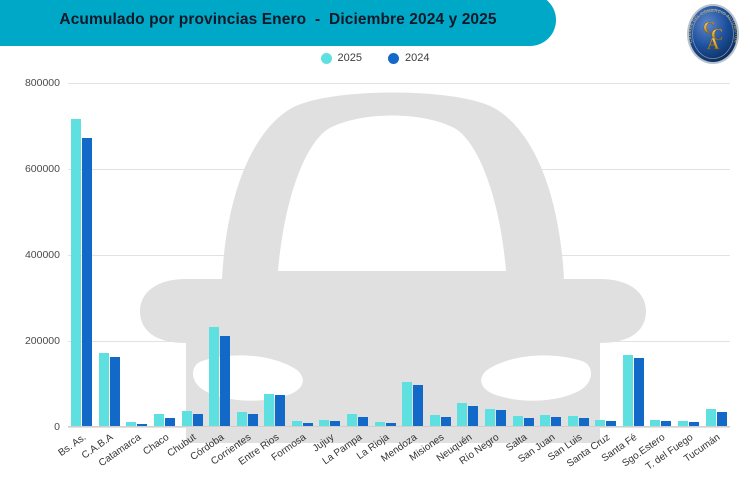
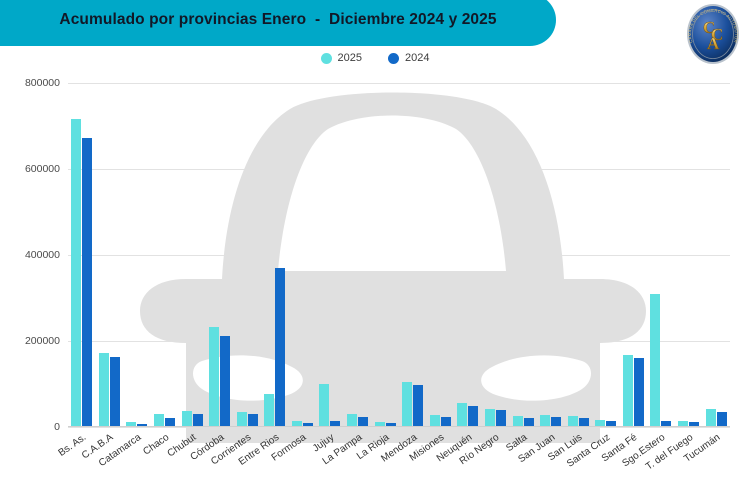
2024/Entre Rios: 70000 -> 370000
2025/Jujuy: 20000 -> 100000
2025/Sgo.Estero: 20000 -> 310000
